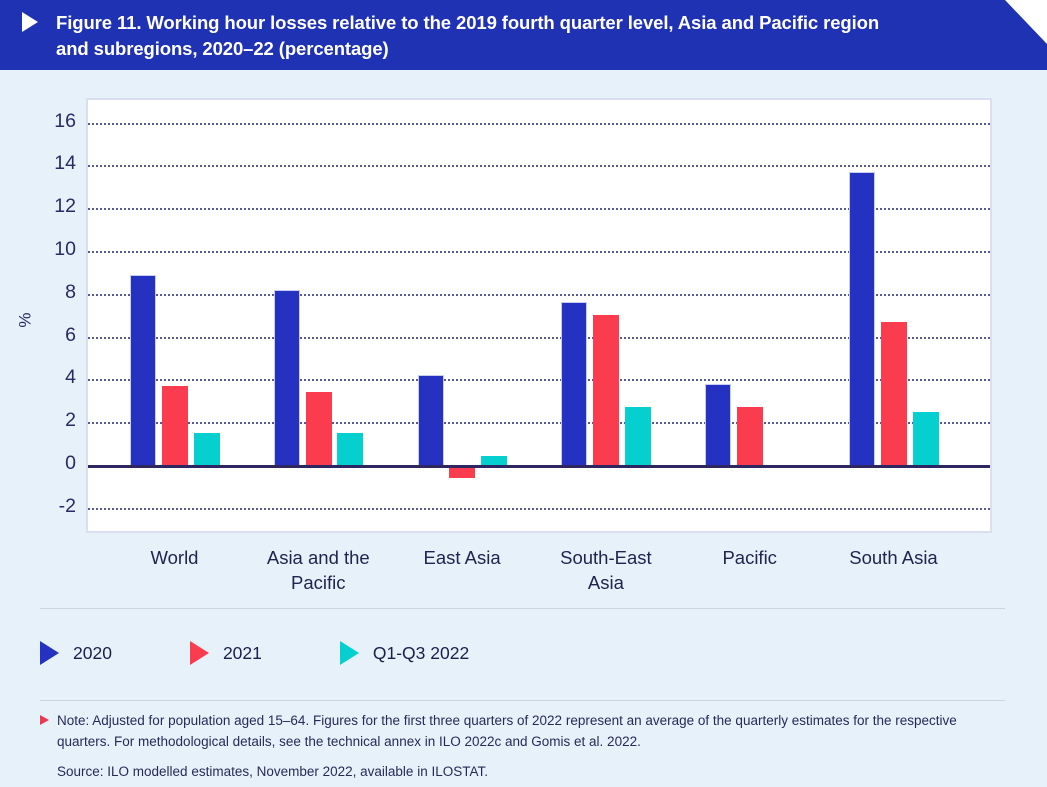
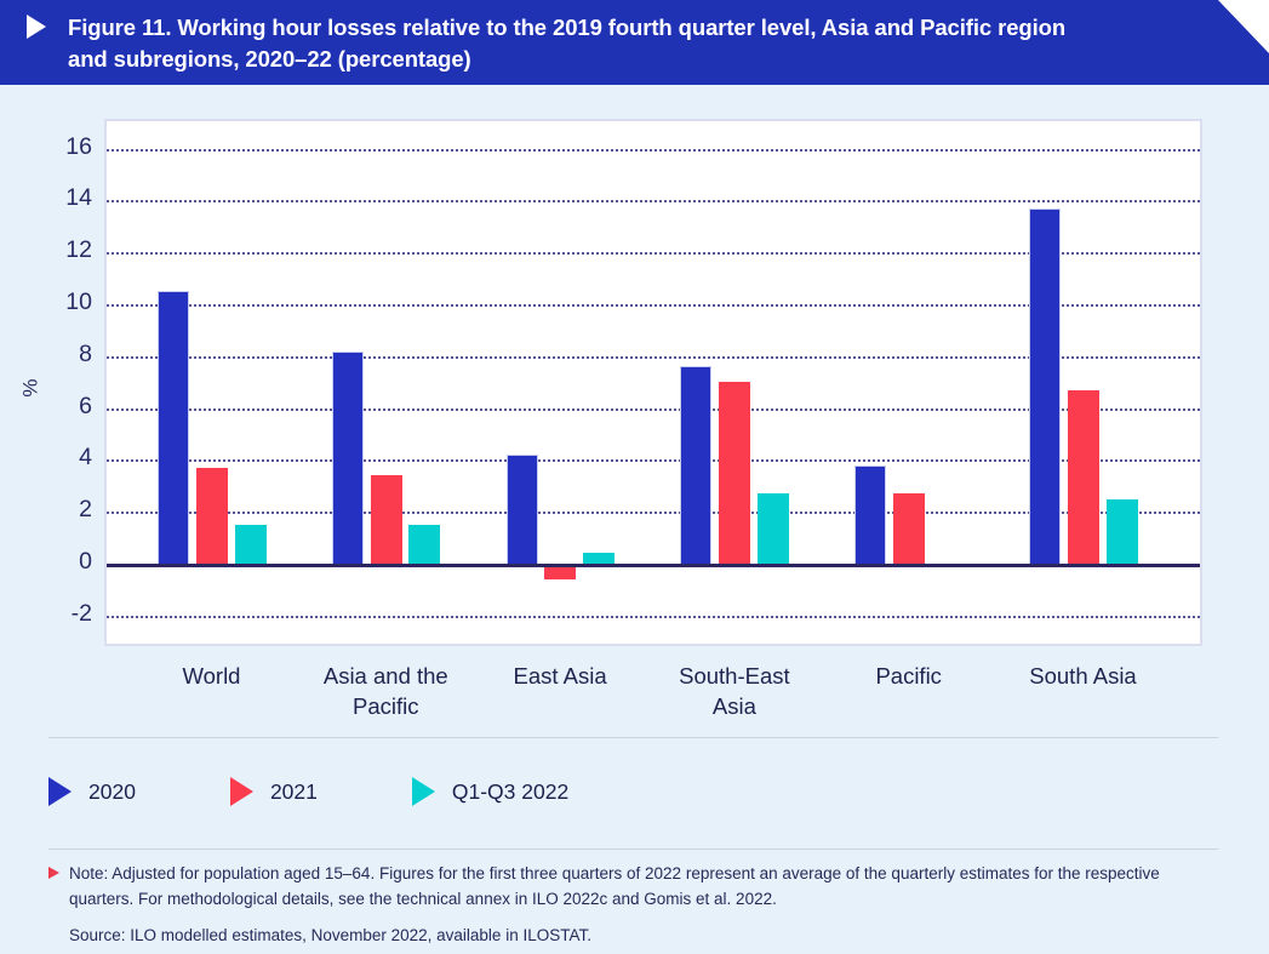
2020/World: 8.9 -> 10.5
